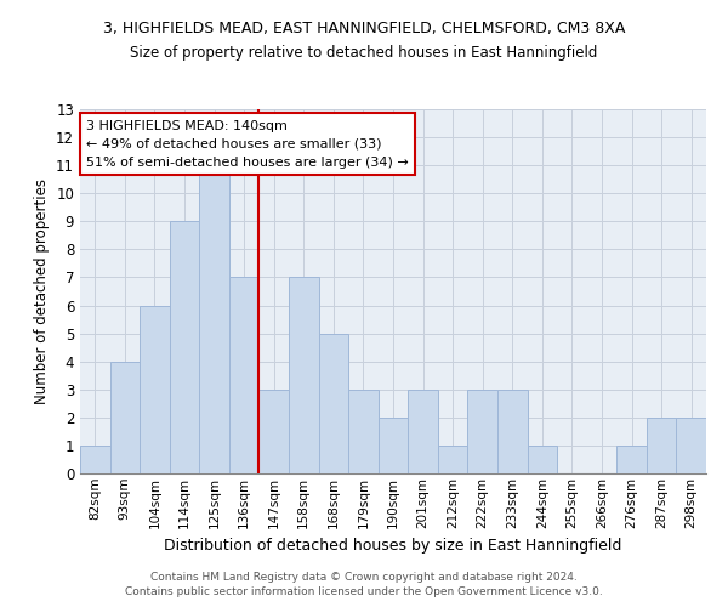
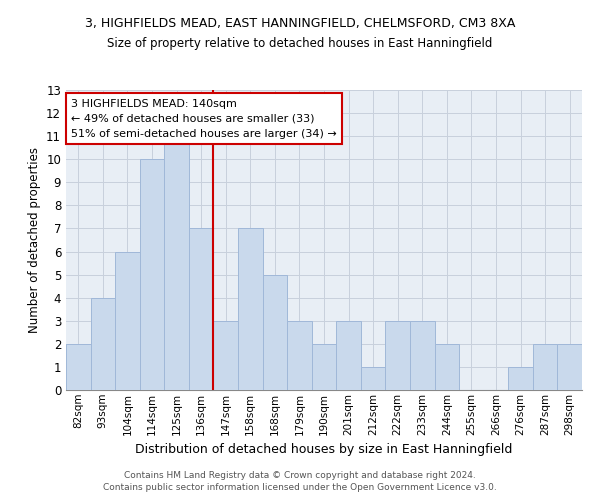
82sqm: 1 -> 2
114sqm: 9 -> 10
244sqm: 1 -> 2
